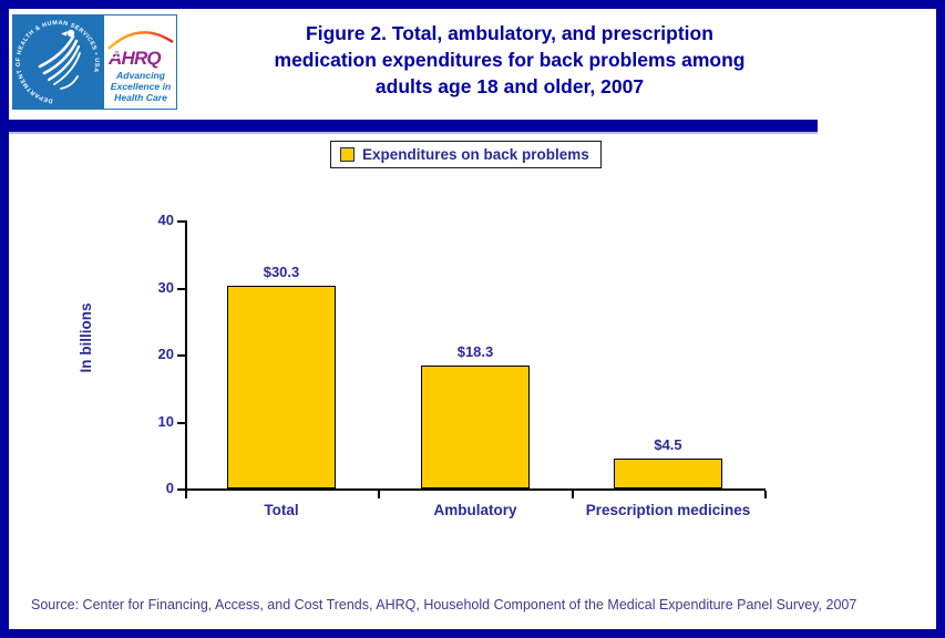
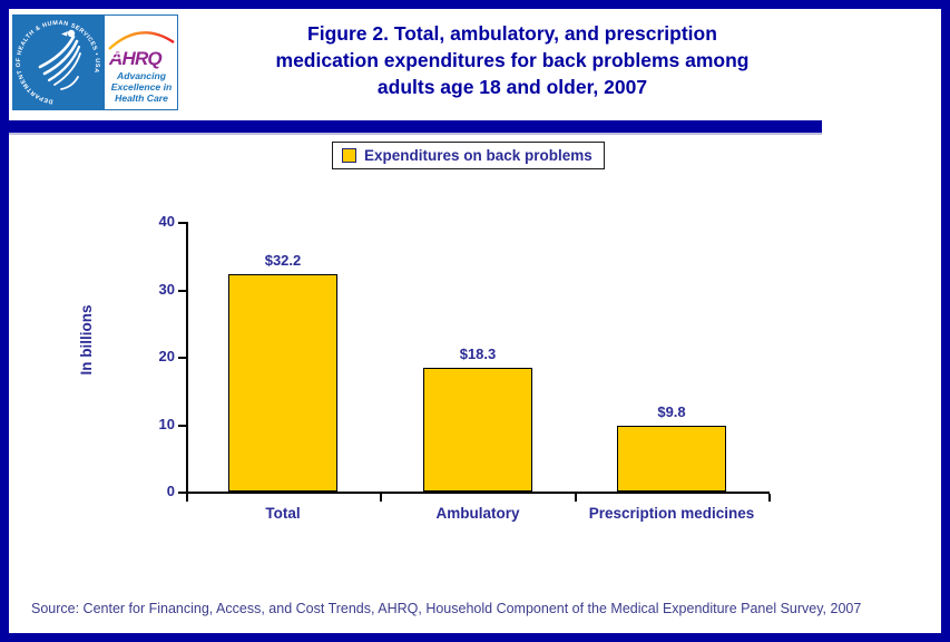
Total: $30.3 -> $32.2
Prescription medicines: $4.5 -> $9.8
